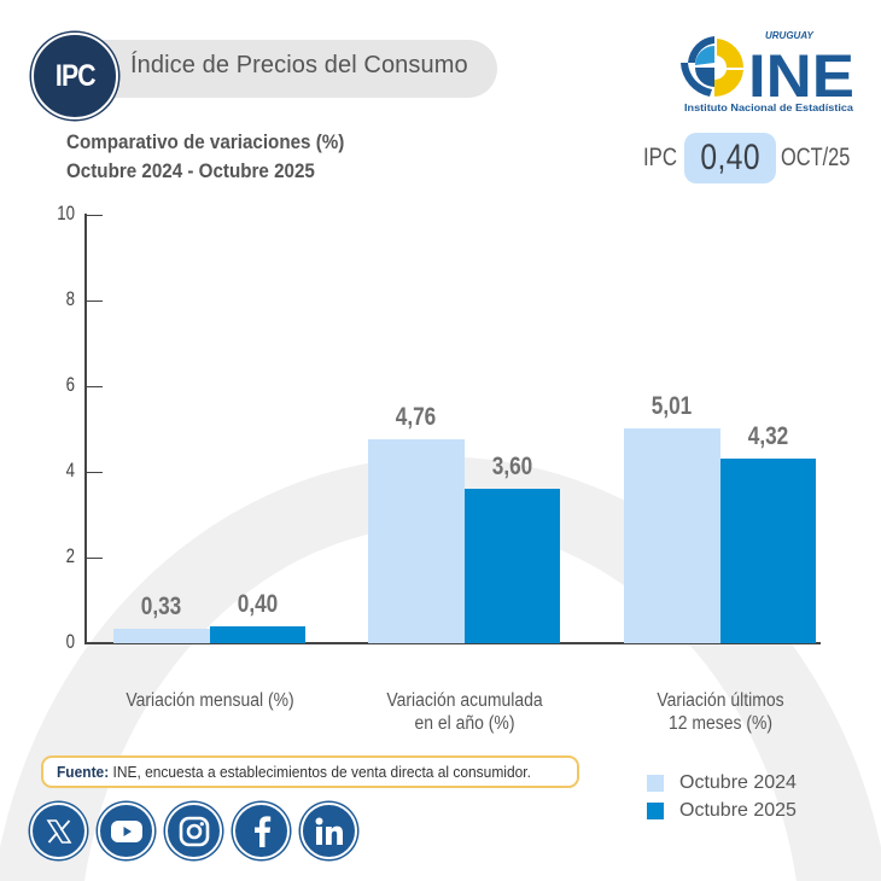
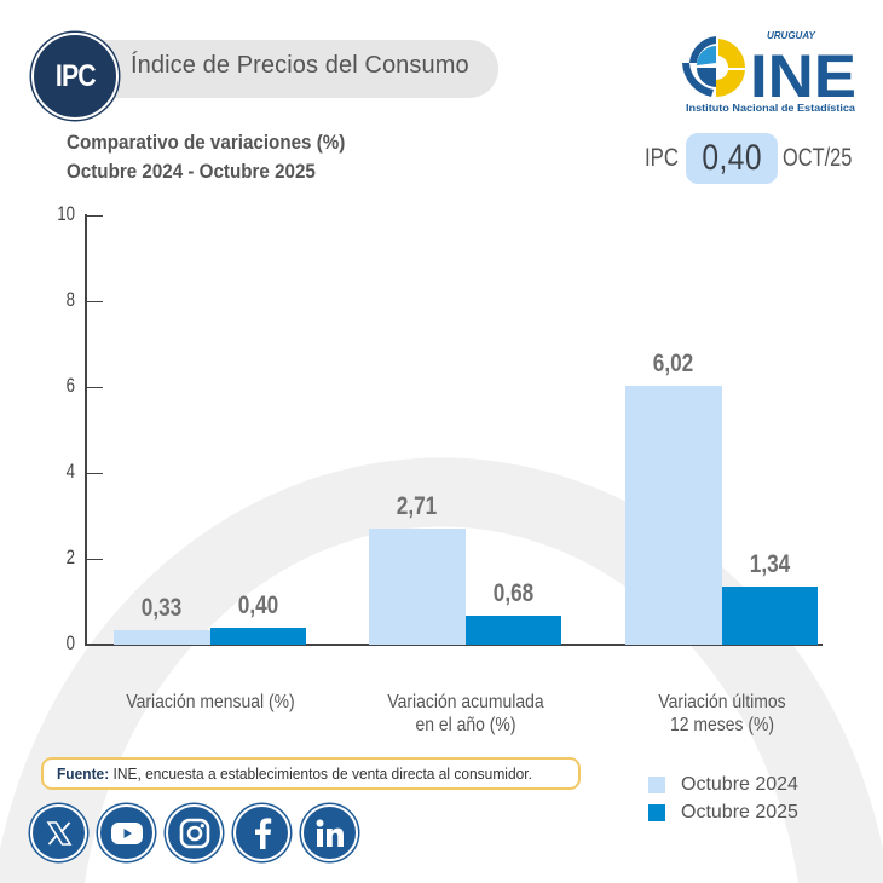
Octubre 2024/Variación acumulada en el año (%): 4,76 -> 2,71
Octubre 2025/Variación acumulada en el año (%): 3,60 -> 0,68
Octubre 2024/Variación últimos 12 meses (%): 5,01 -> 6,02
Octubre 2025/Variación últimos 12 meses (%): 4,32 -> 1,34
